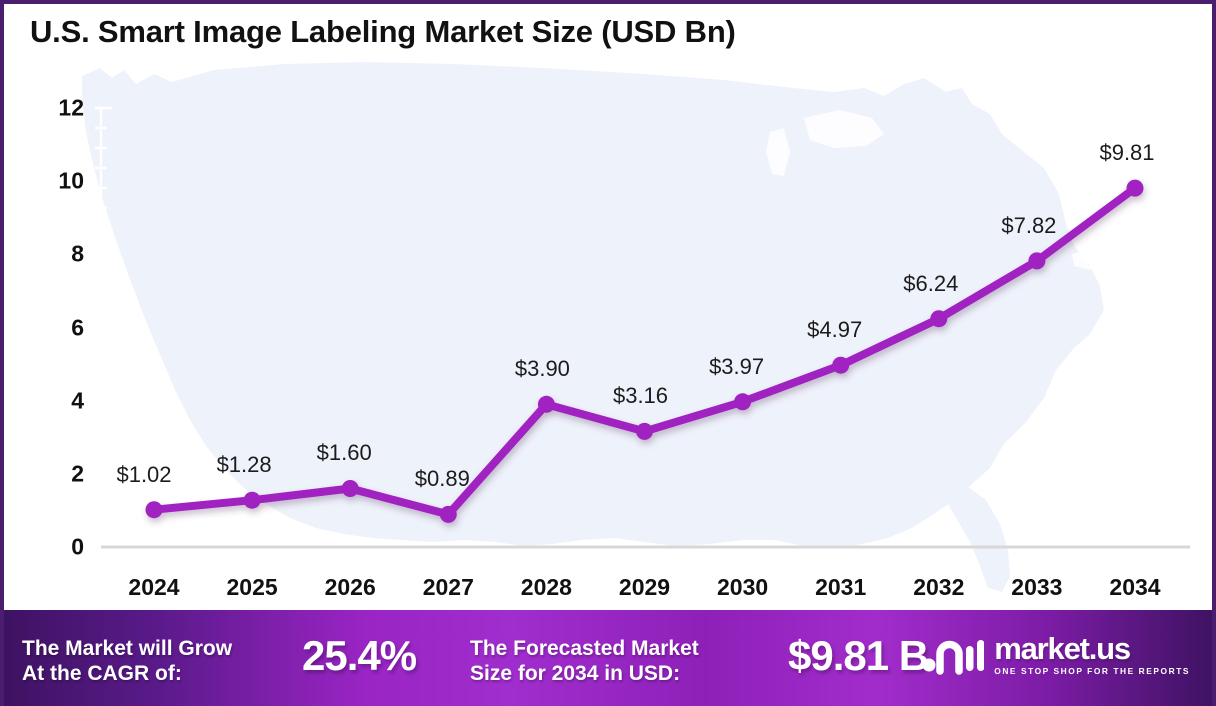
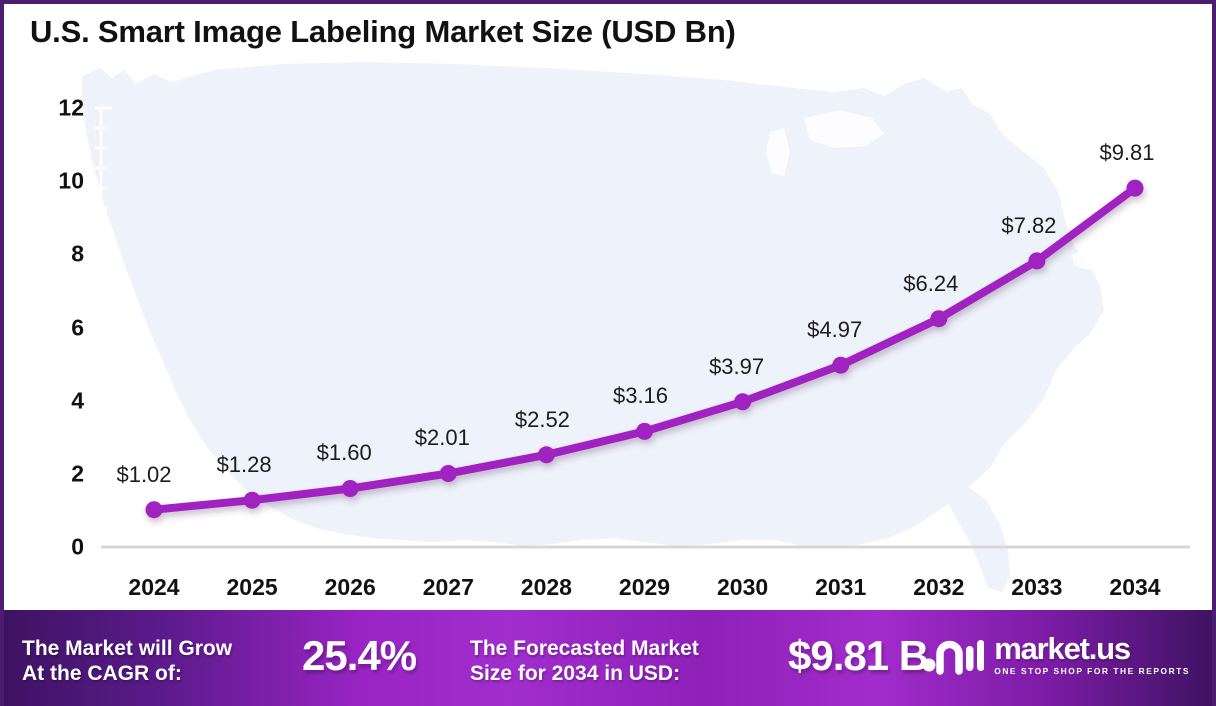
2027: $0.89 -> $2.01
2028: $3.90 -> $2.52
